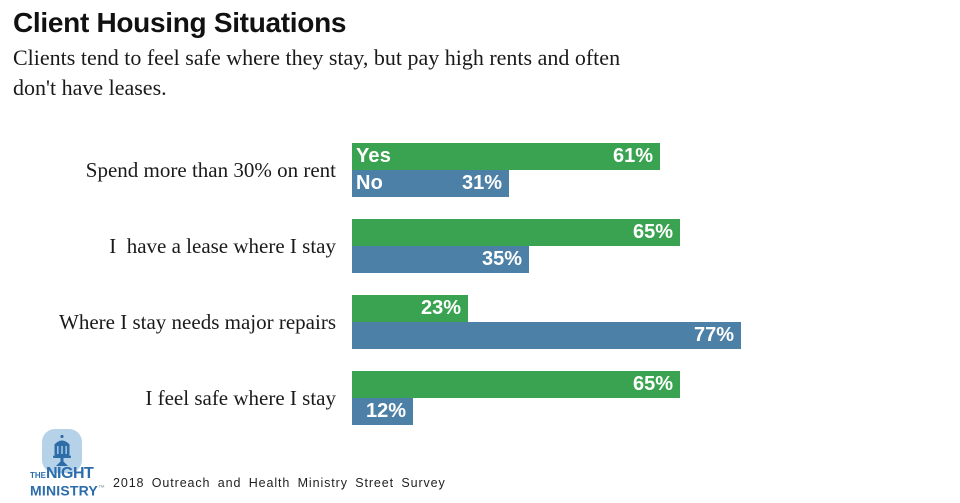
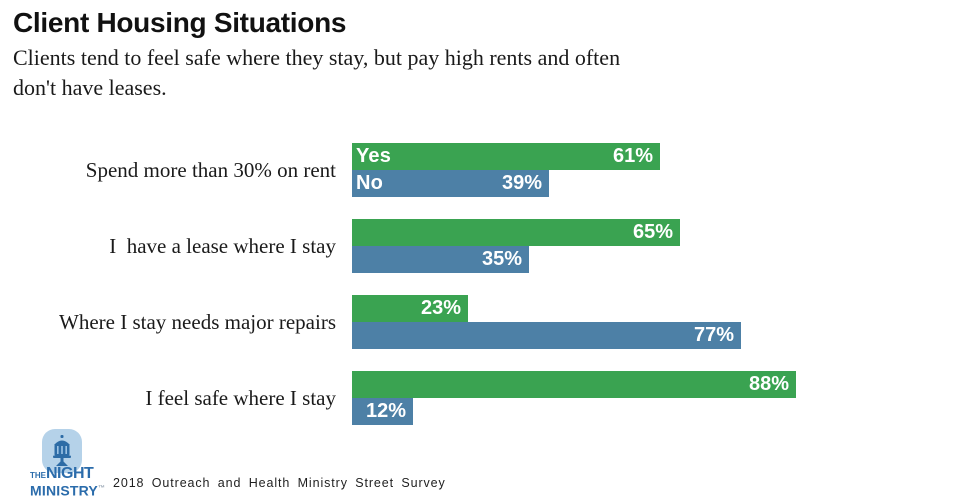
No/Spend more than 30% on rent: 31% -> 39%
Yes/I feel safe where I stay: 65% -> 88%
